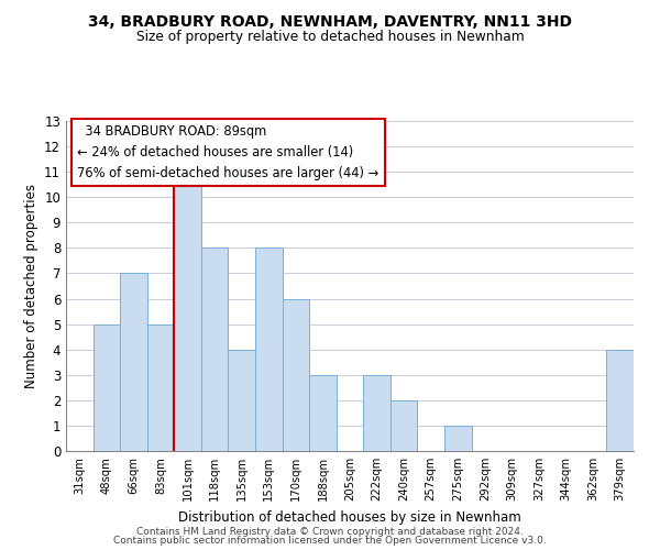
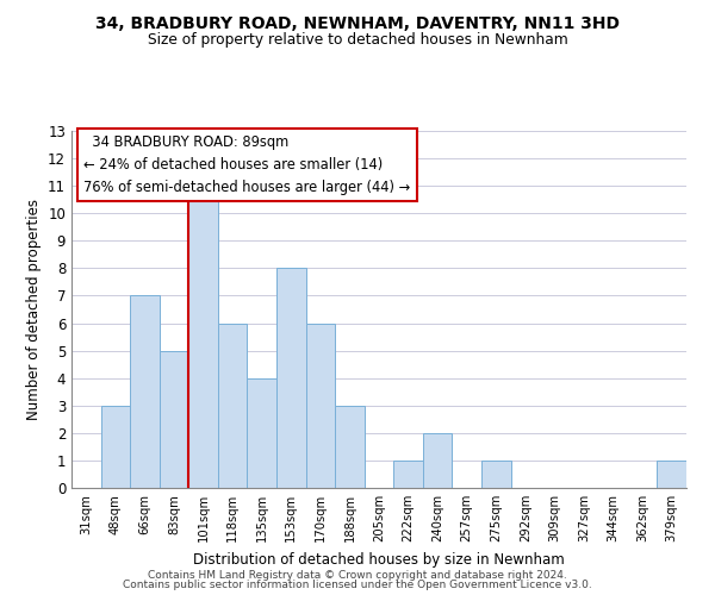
48sqm: 5 -> 3
118sqm: 8 -> 6
222sqm: 3 -> 1
379sqm: 4 -> 1
